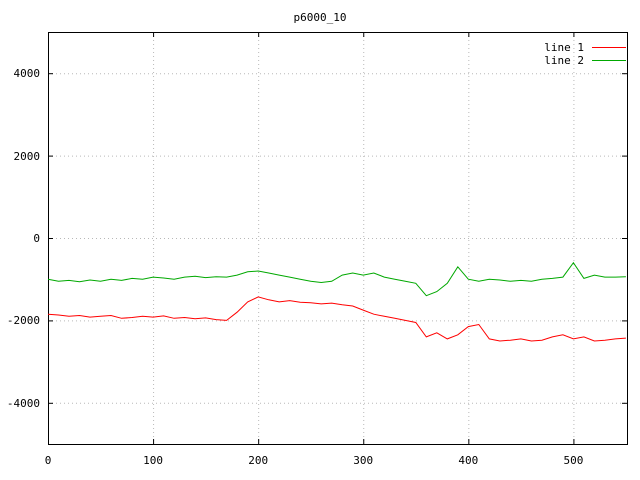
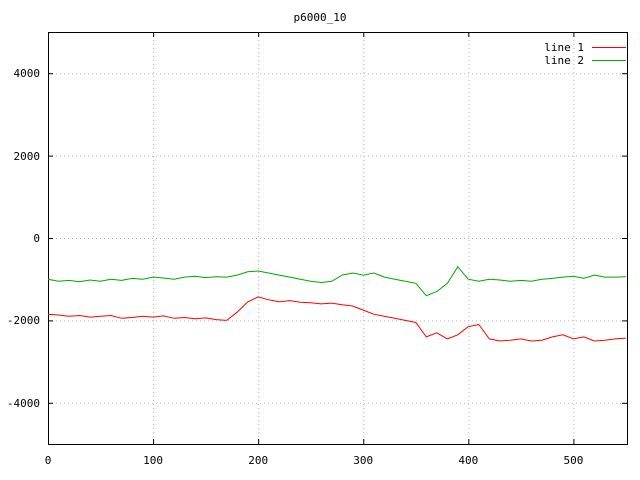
line 2/500: -600 -> -900
